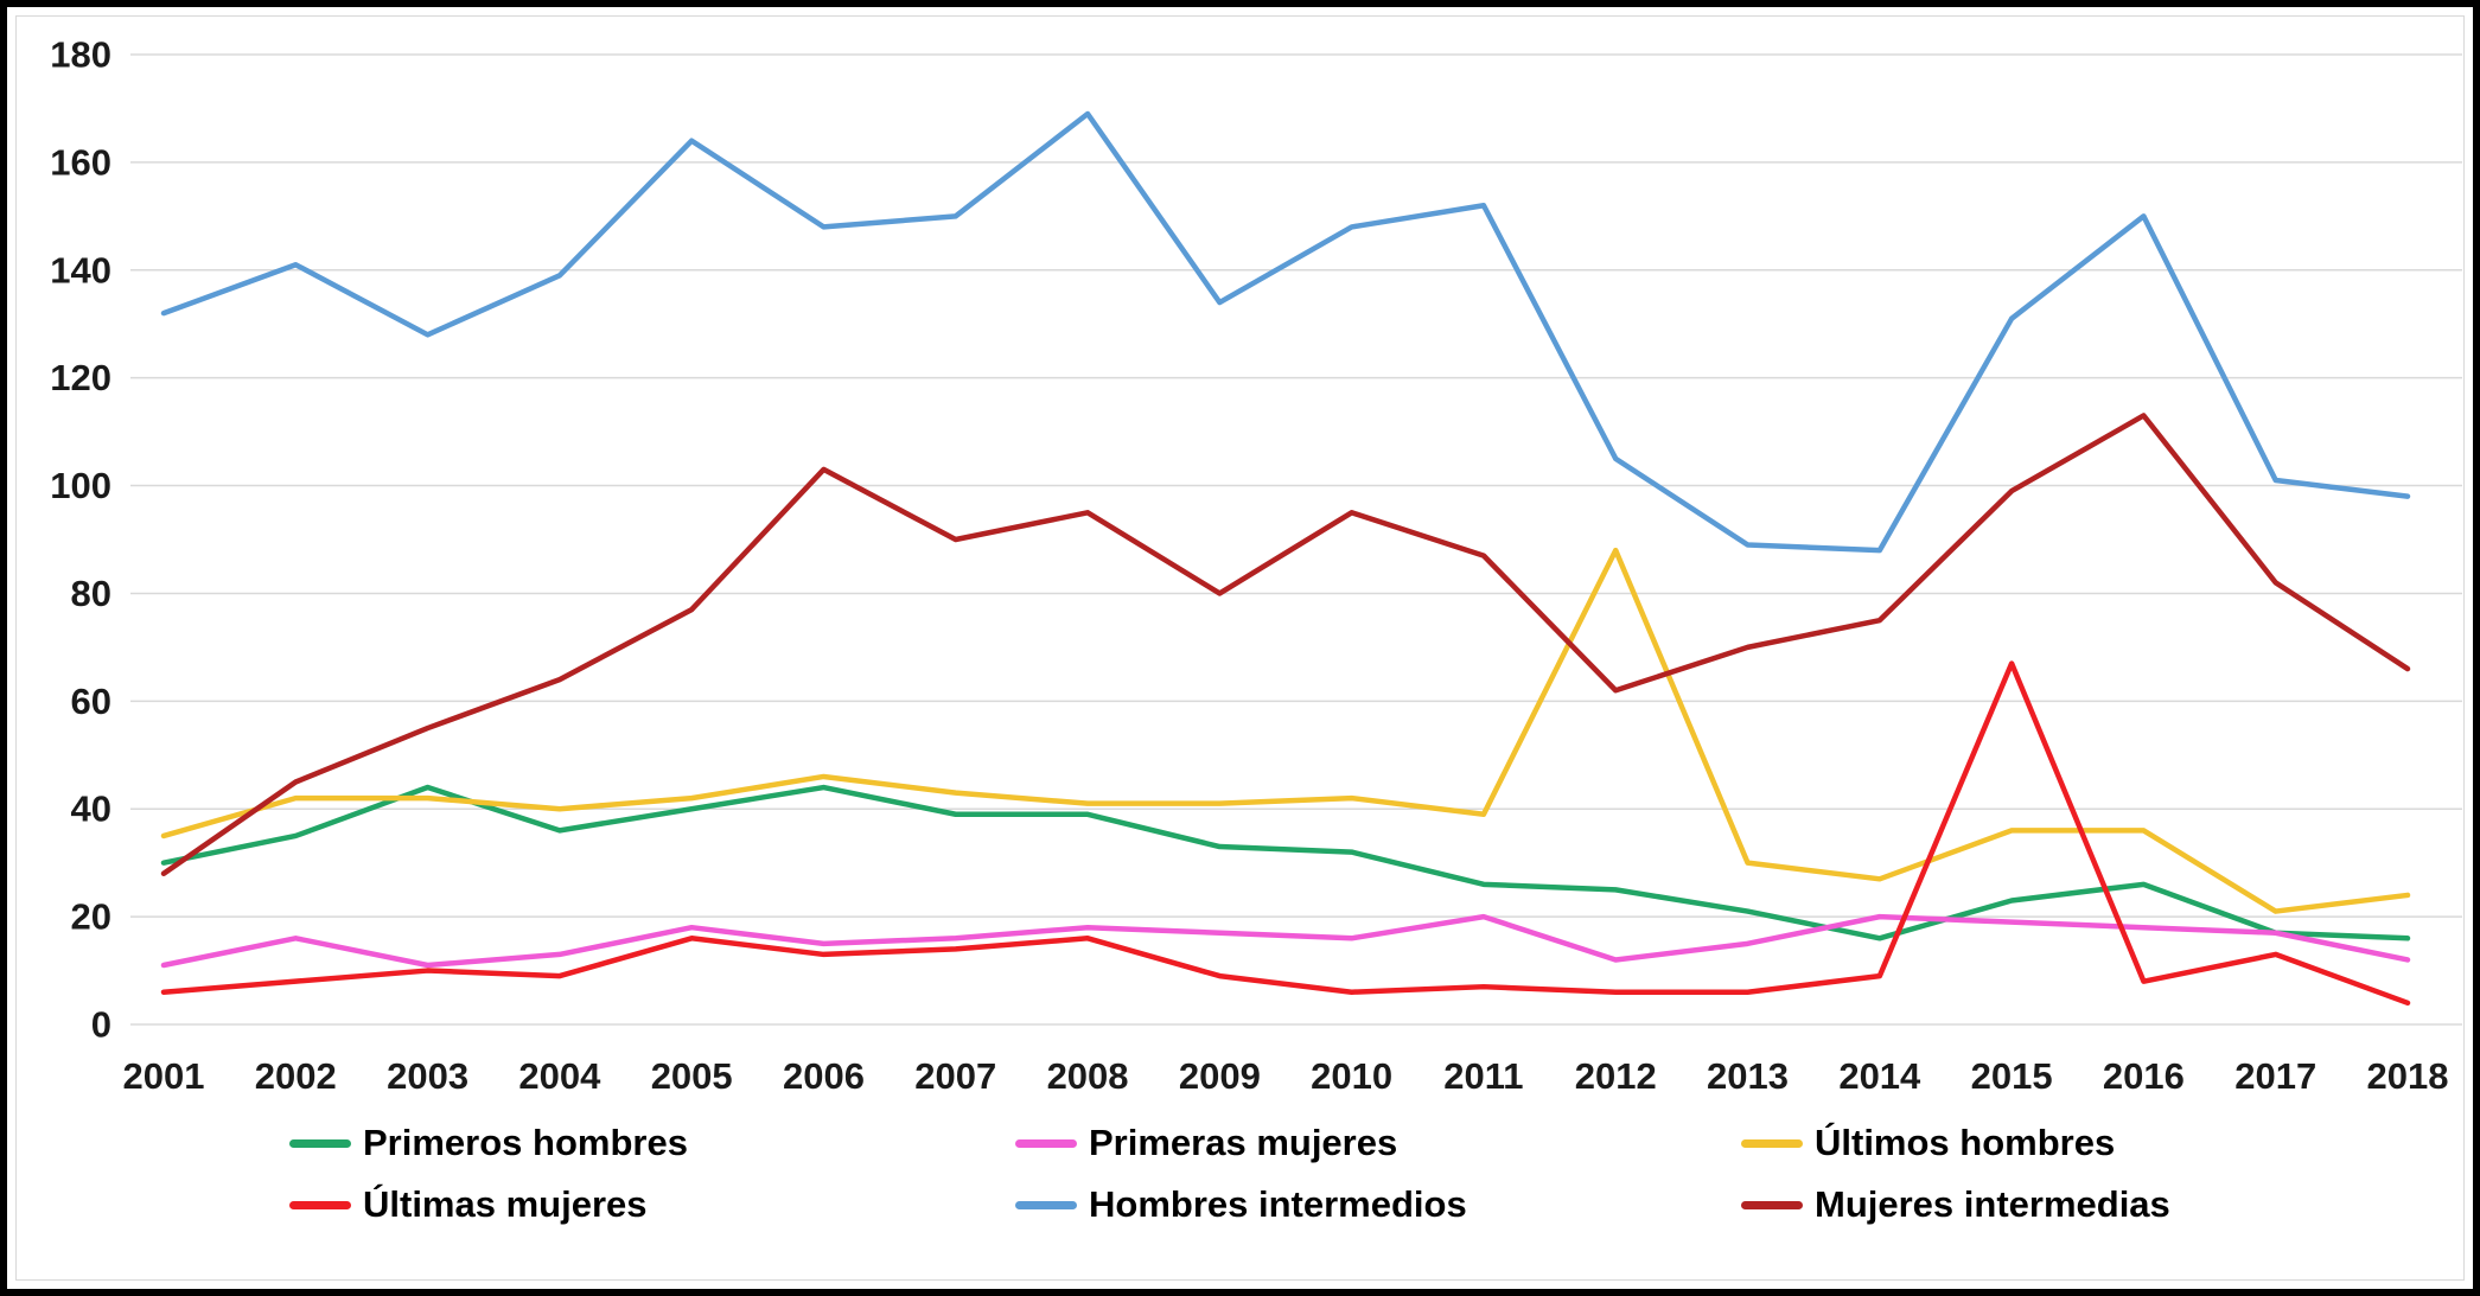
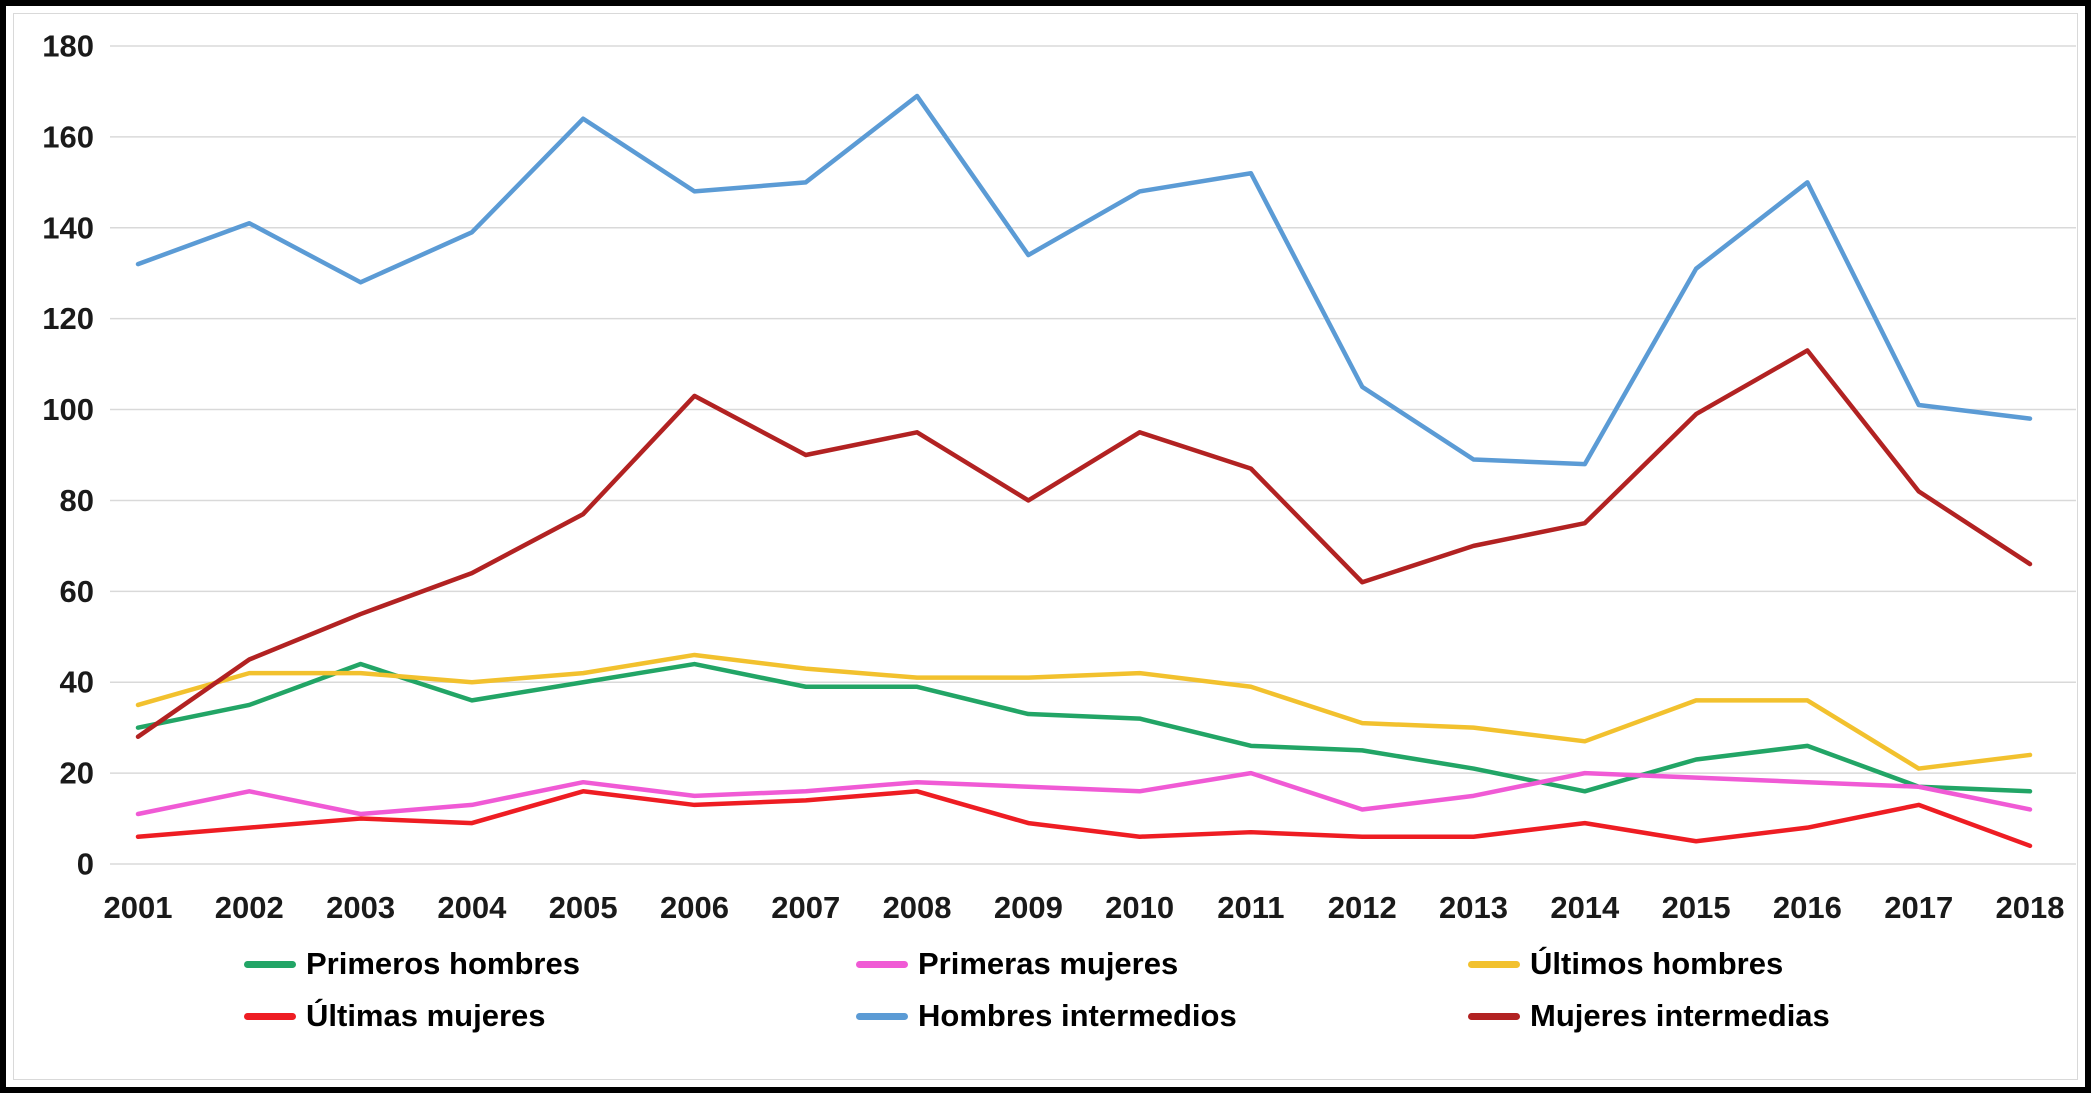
Últimos hombres/2012: 88 -> 31
Últimas mujeres/2015: 67 -> 5
